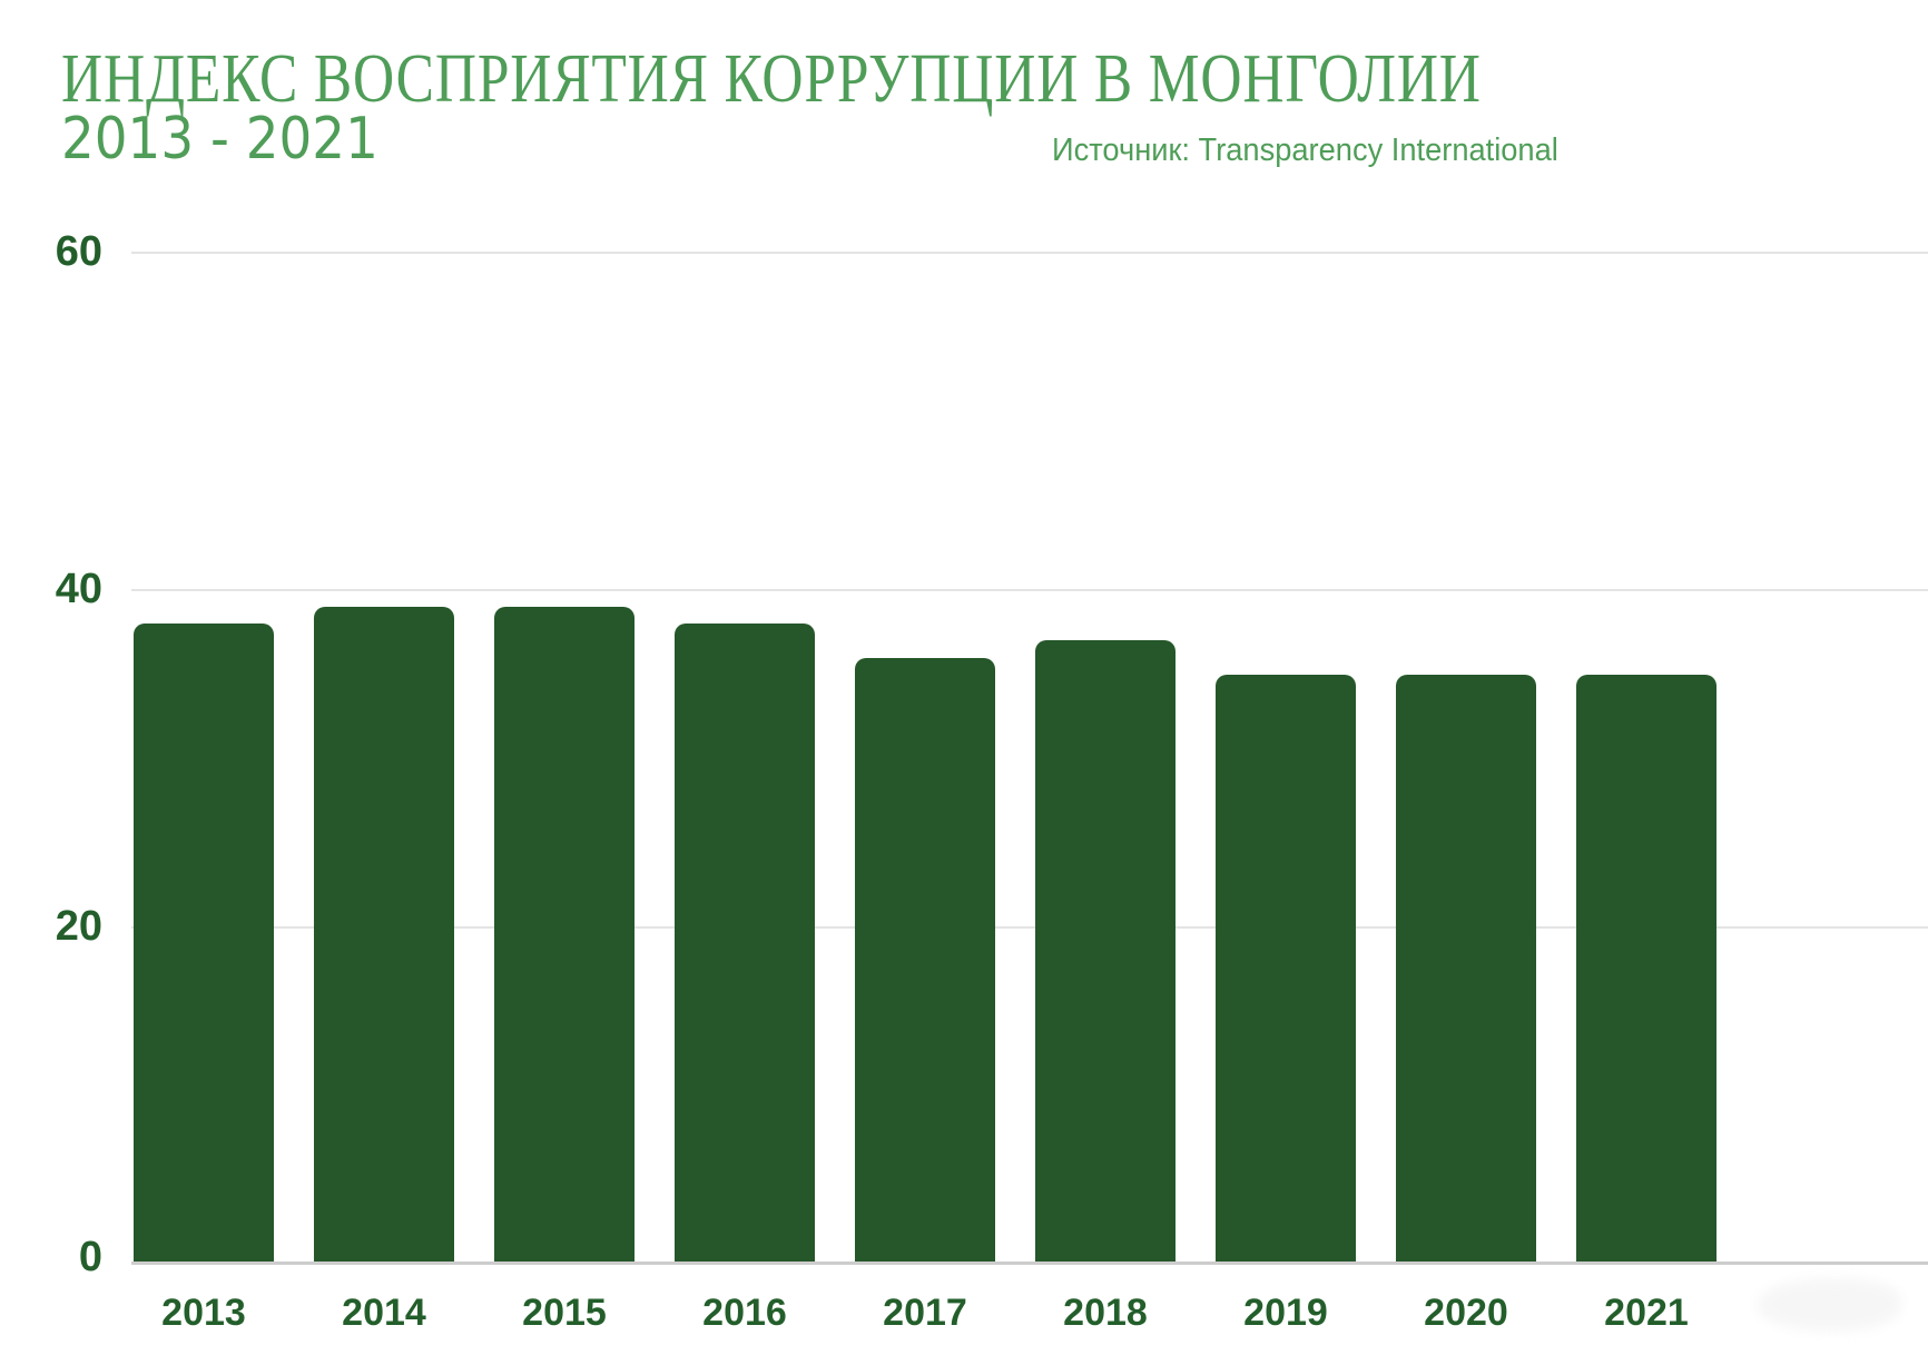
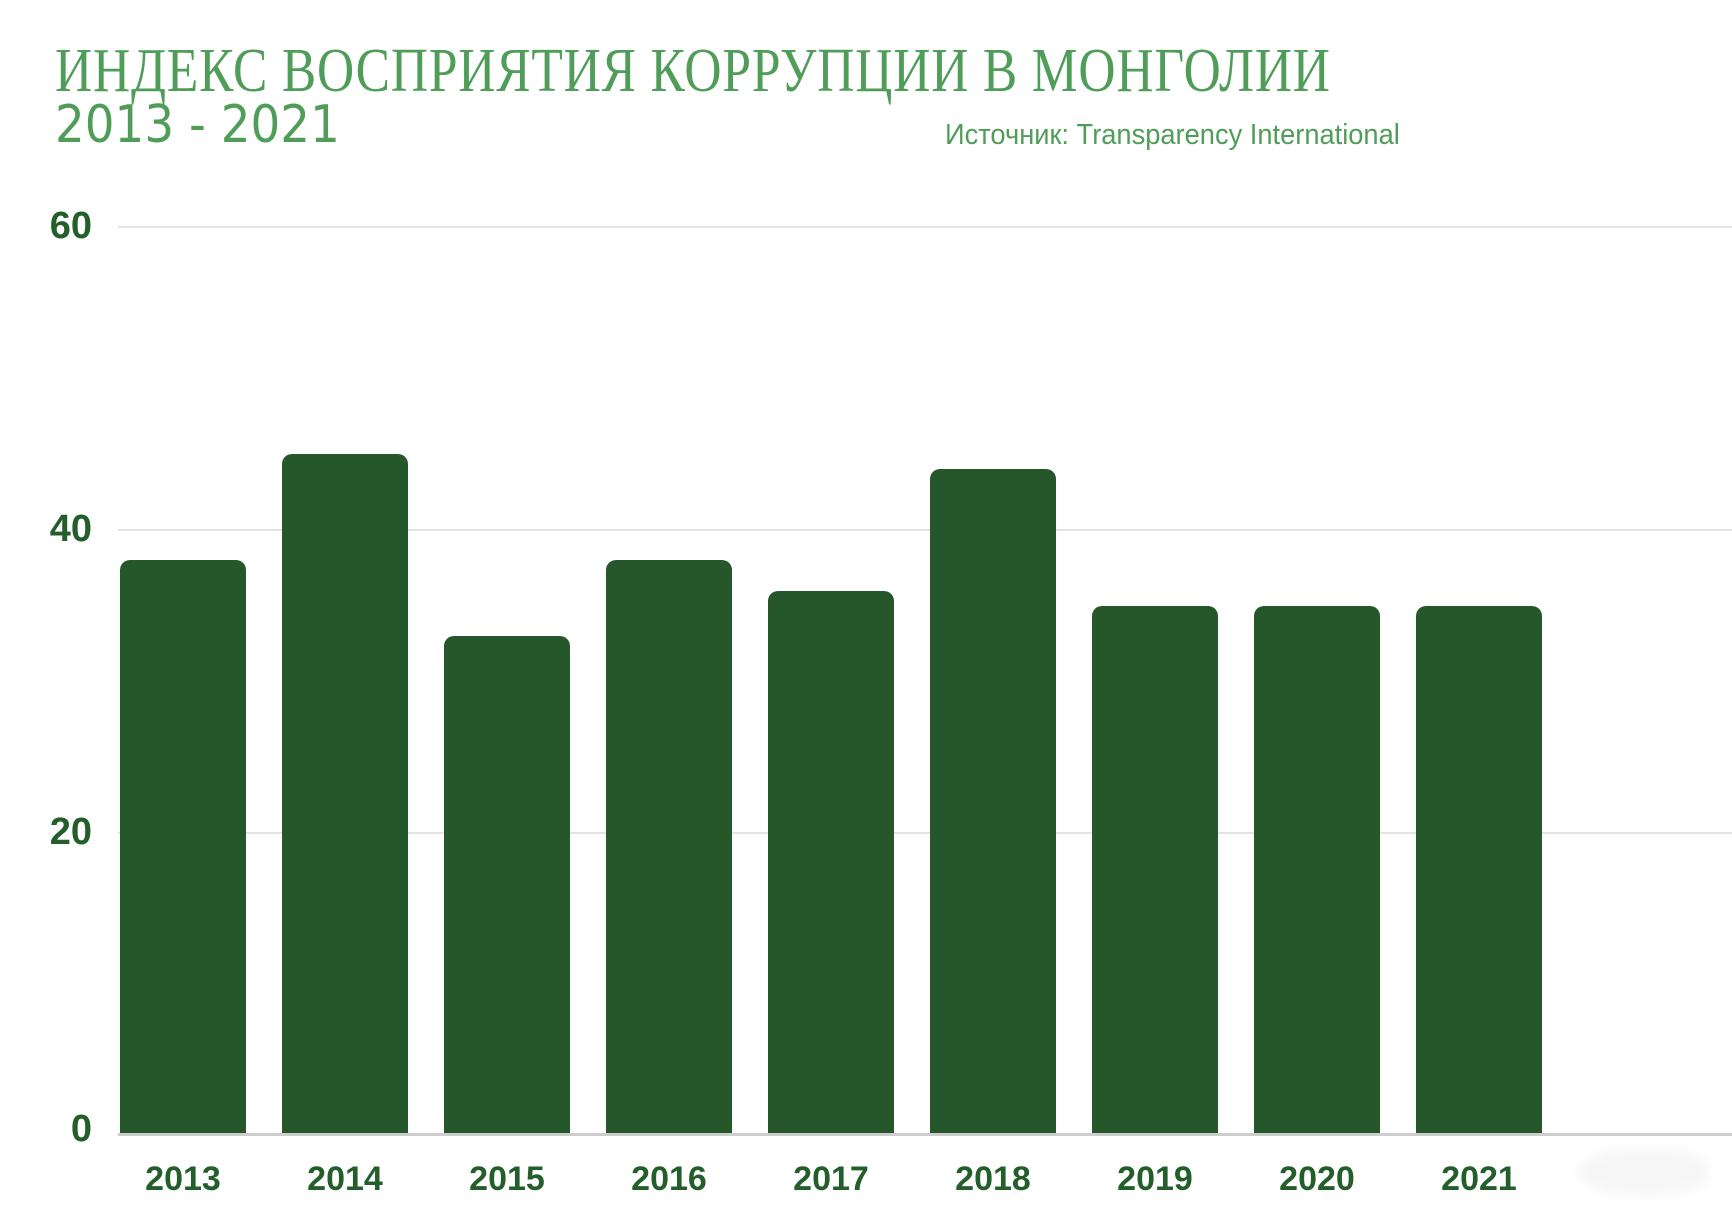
2014: 39 -> 45
2015: 39 -> 33
2018: 37 -> 44
